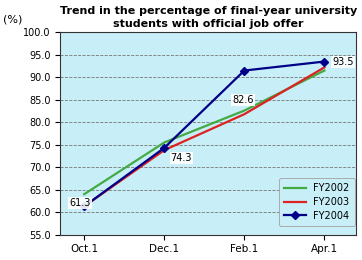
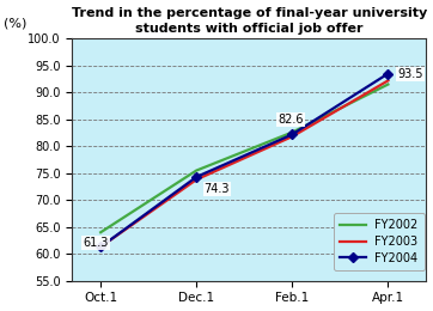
FY2004/Feb.1: 91.5 -> 82.2
